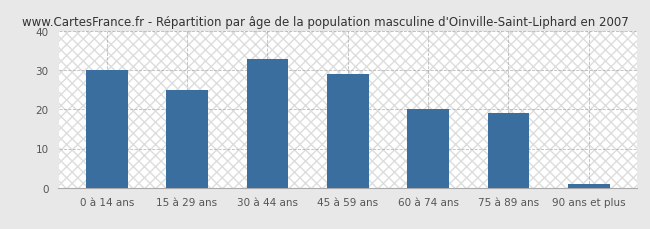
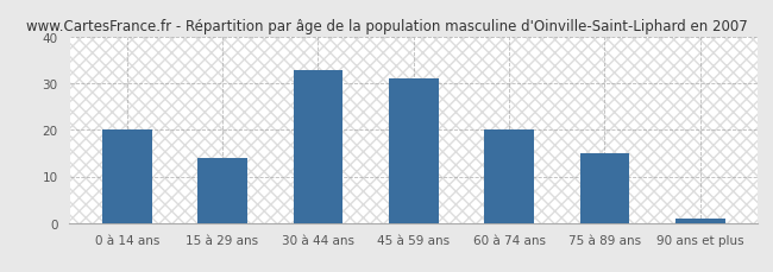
0 à 14 ans: 30 -> 20
15 à 29 ans: 25 -> 14
45 à 59 ans: 29 -> 31
75 à 89 ans: 19 -> 15
